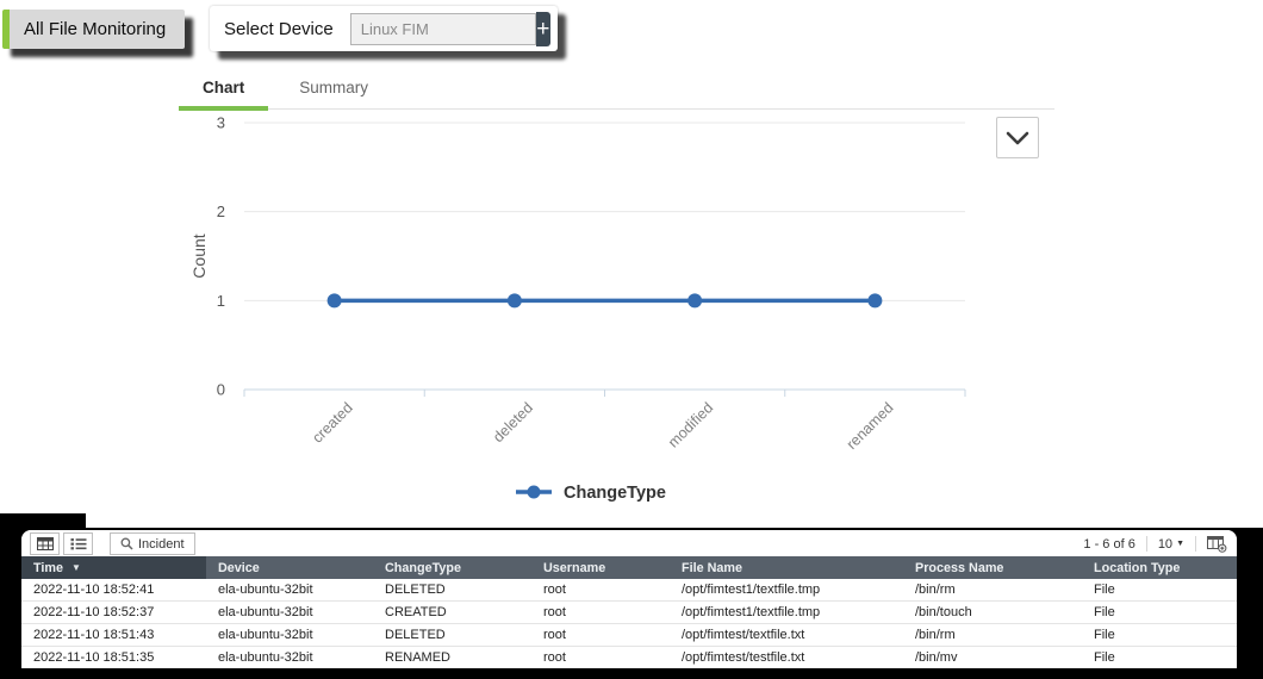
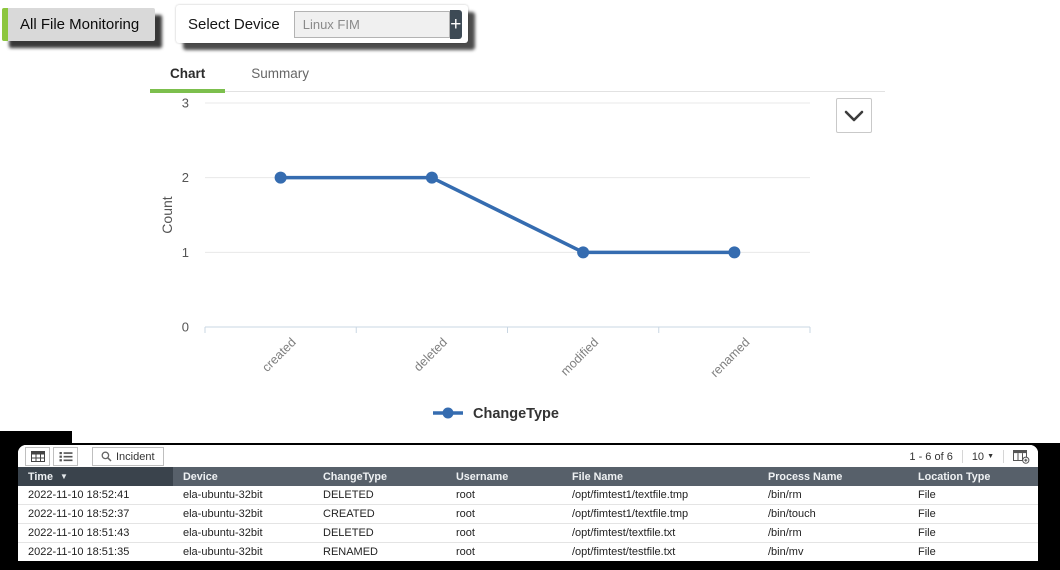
created: 1 -> 2
deleted: 1 -> 2
